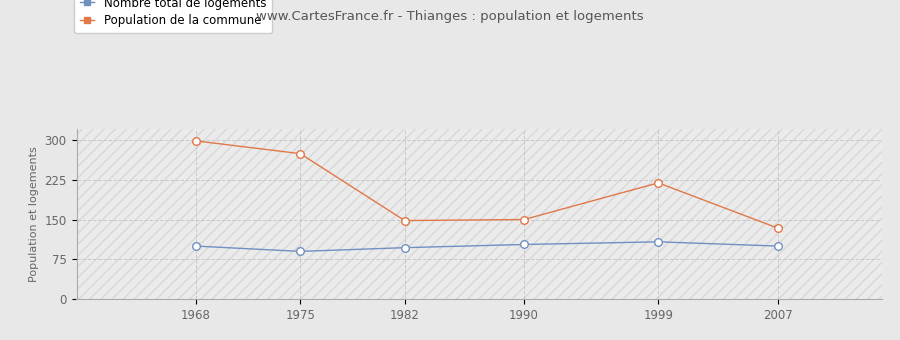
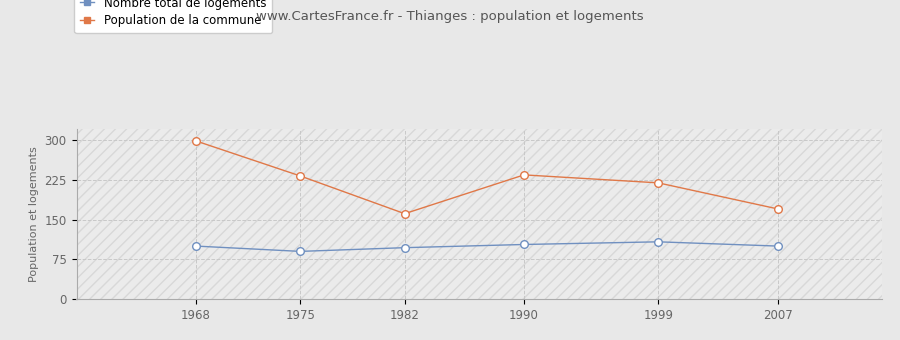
Population de la commune/1975: 274 -> 232
Population de la commune/1982: 148 -> 161
Population de la commune/1990: 150 -> 234
Population de la commune/2007: 134 -> 170
